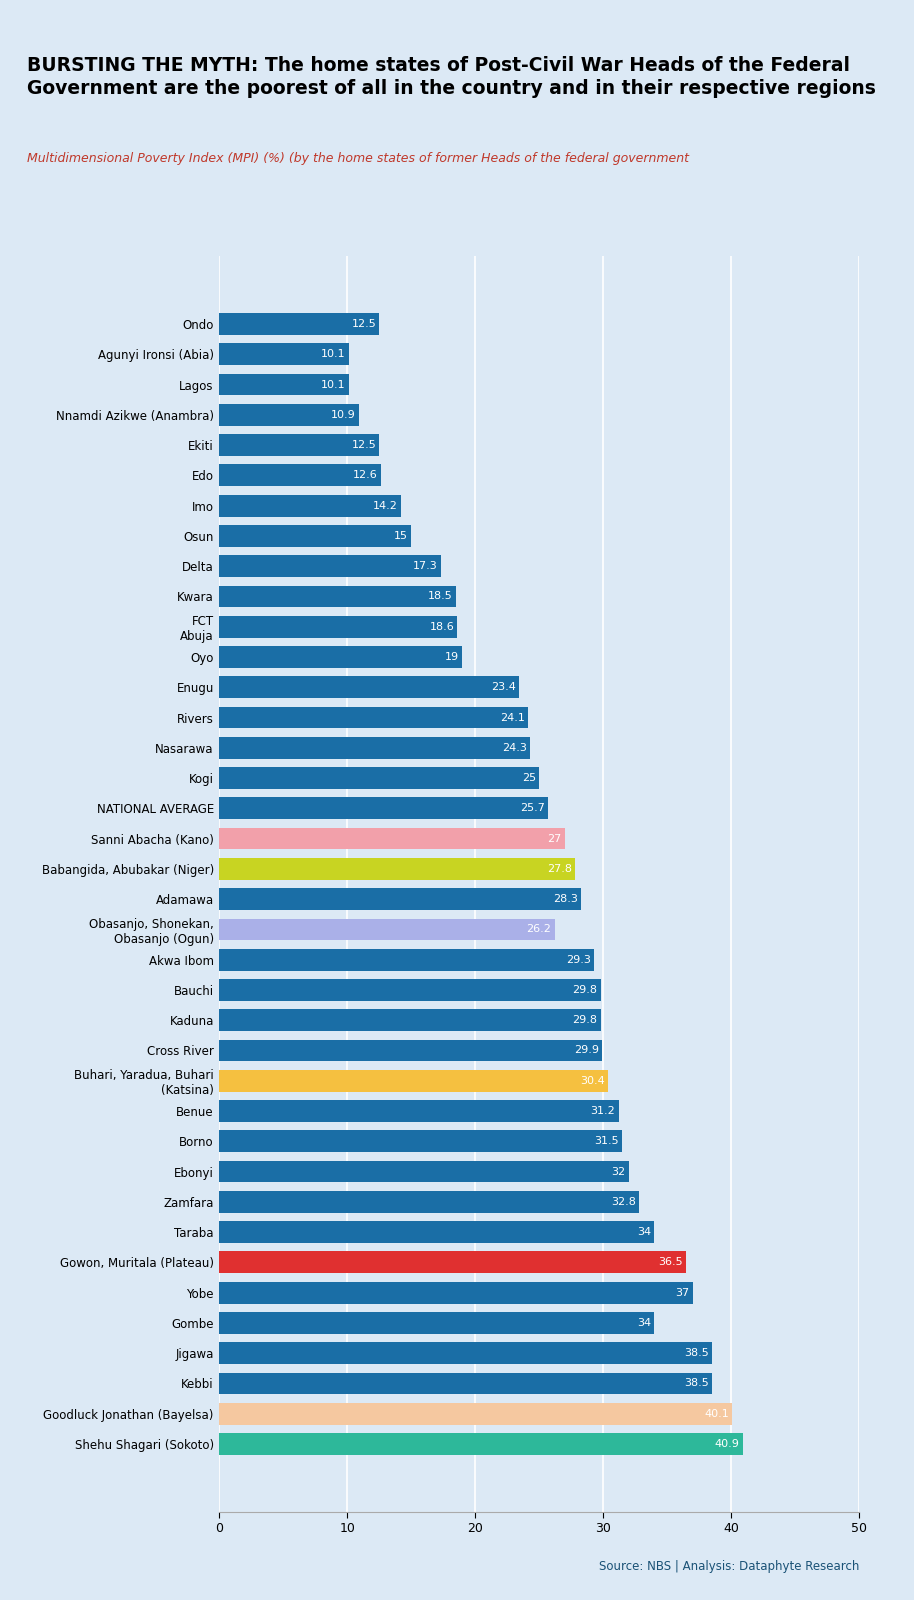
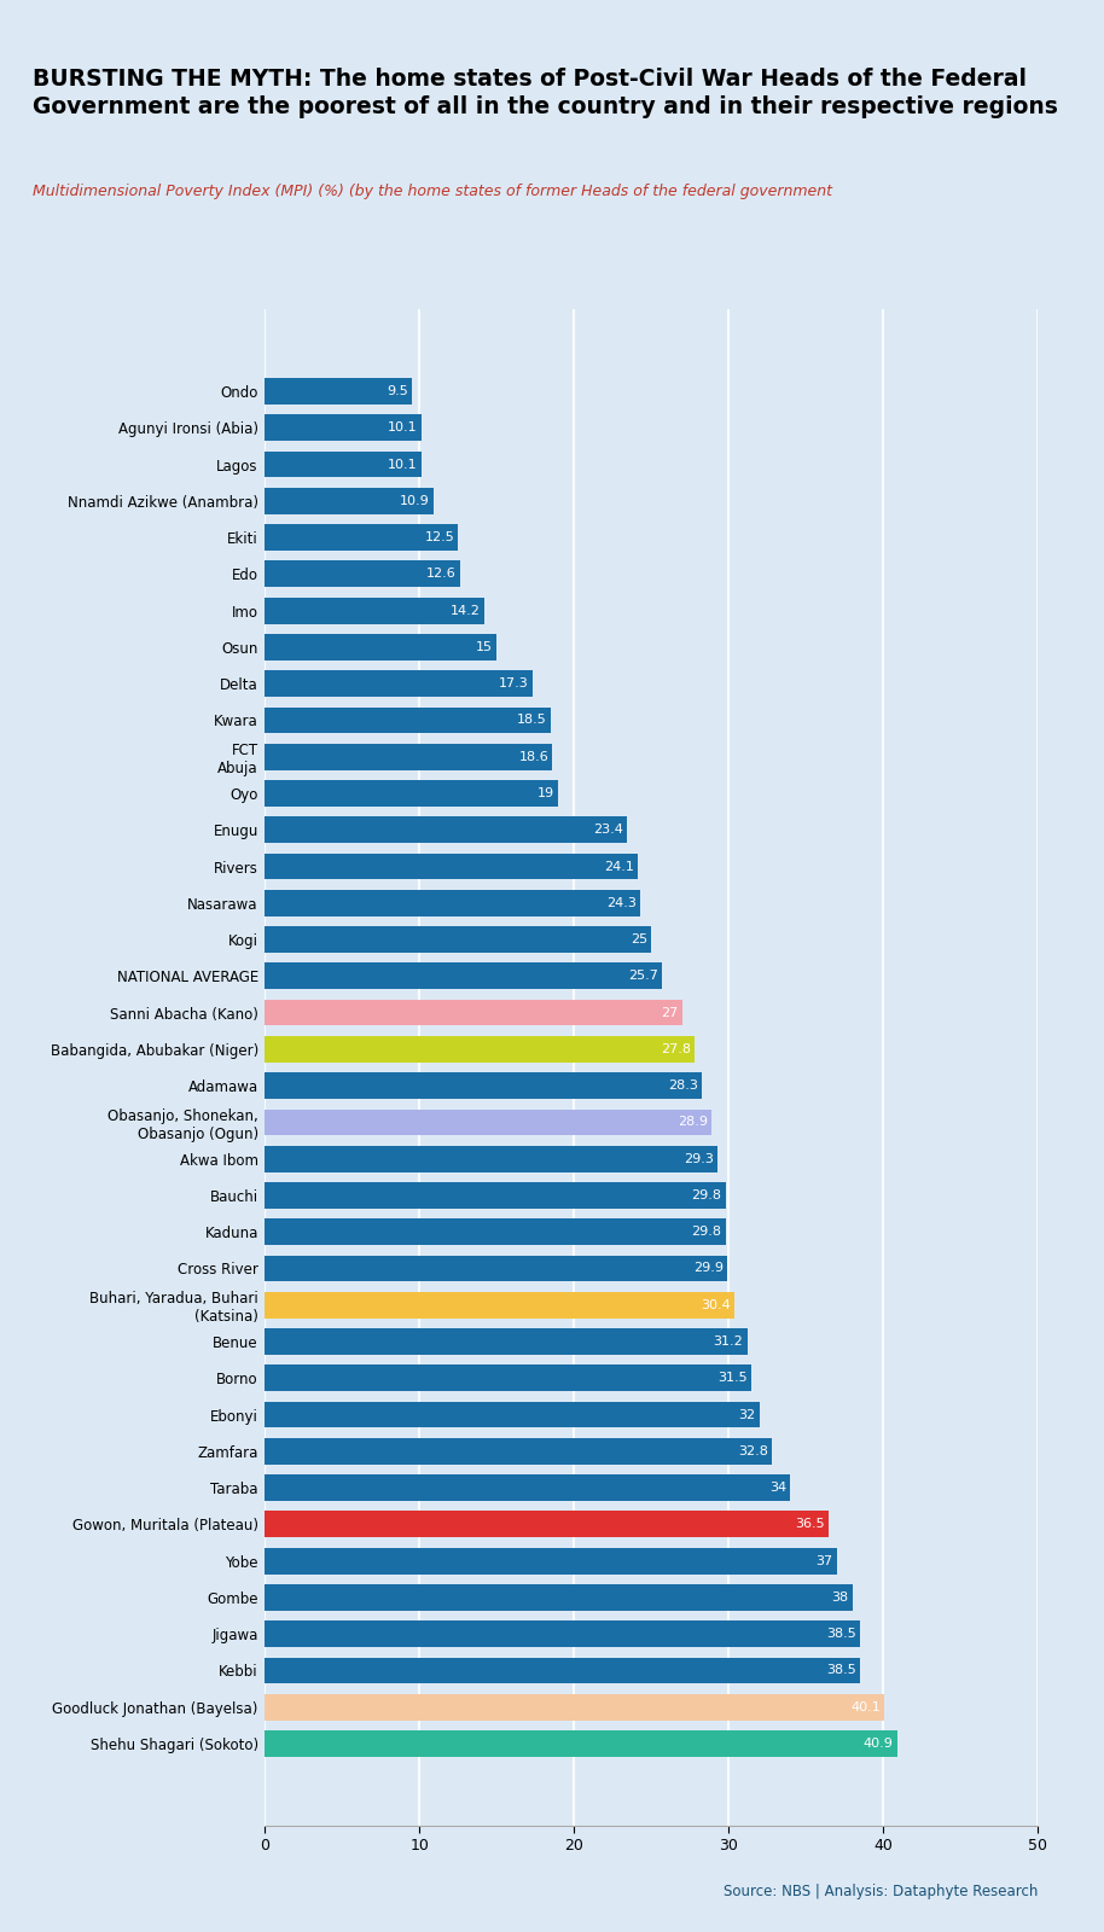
Ondo: 12.5 -> 9.5
Obasanjo, Shonekan, Obasanjo (Ogun): 26.2 -> 28.9
Gombe: 34 -> 38
